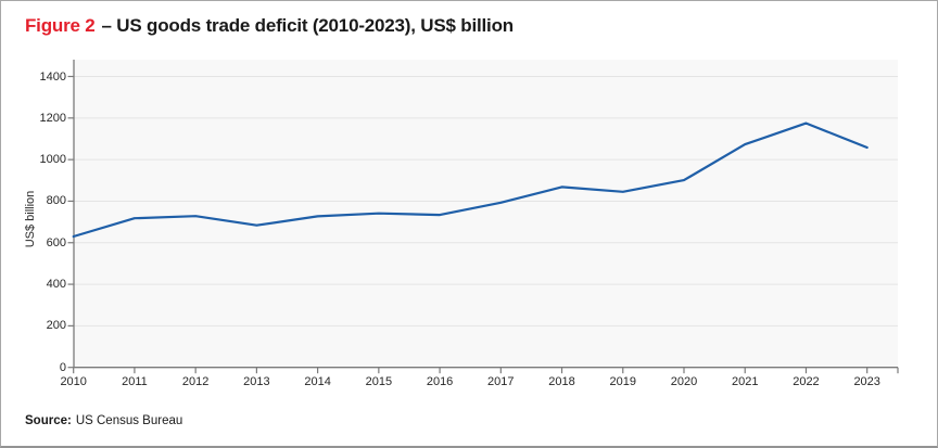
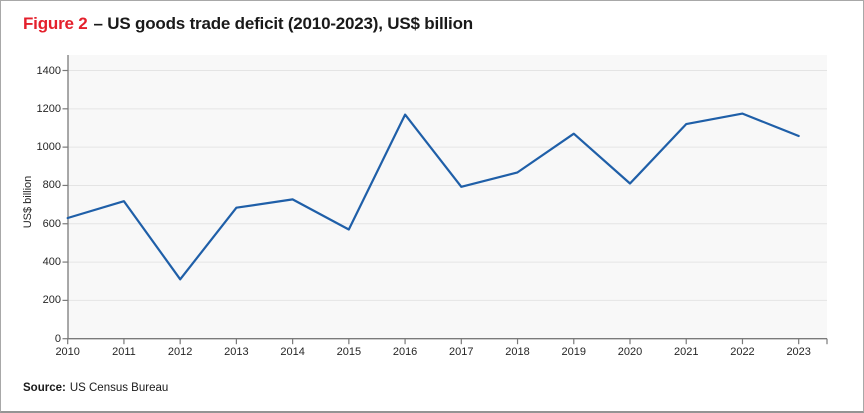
2012: 730 -> 310
2015: 740 -> 570
2016: 730 -> 1170
2019: 840 -> 1070
2020: 900 -> 810
2021: 1070 -> 1120
